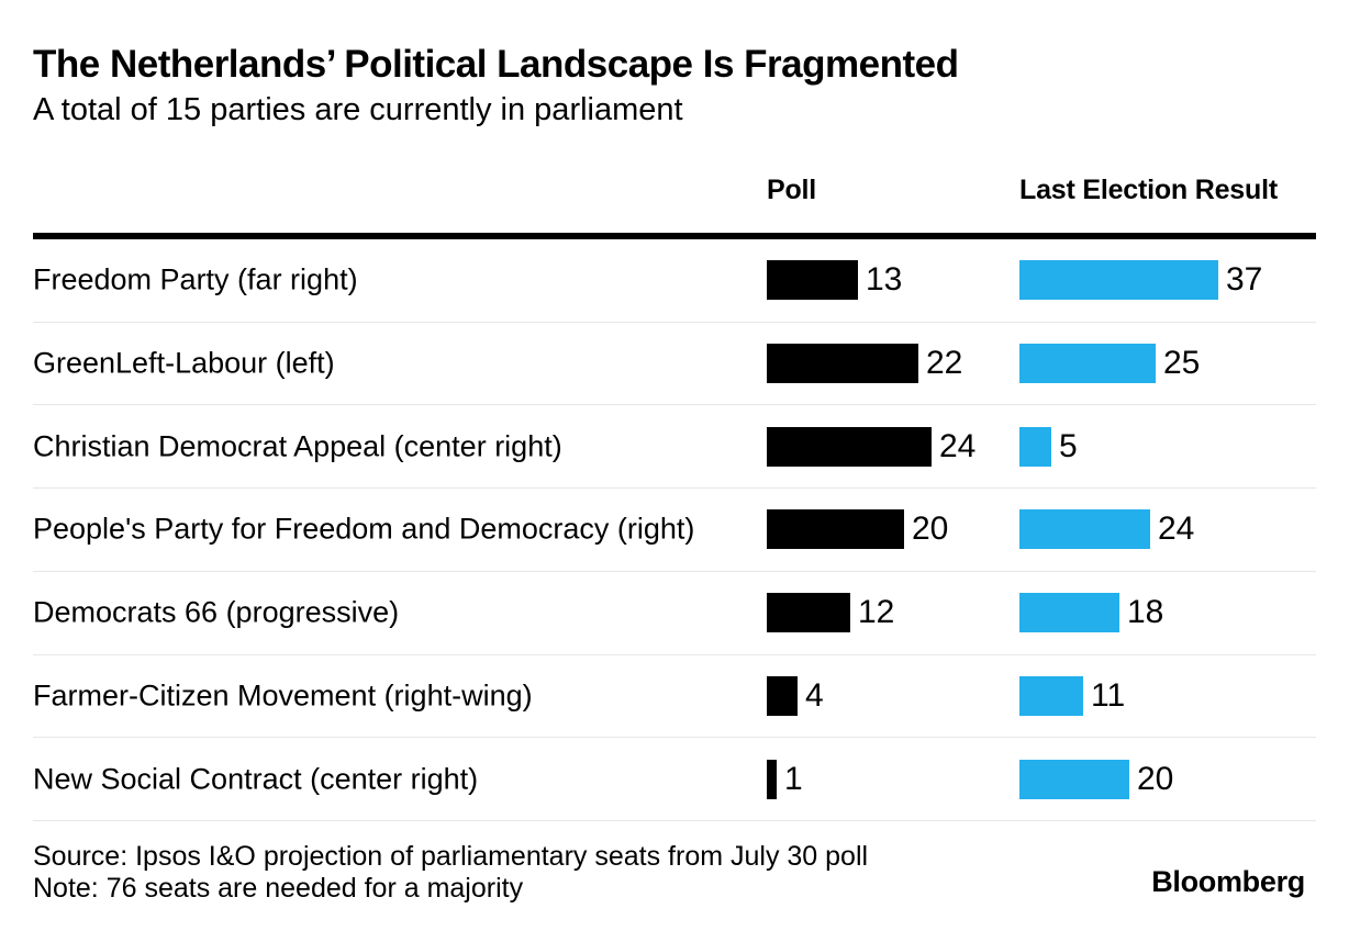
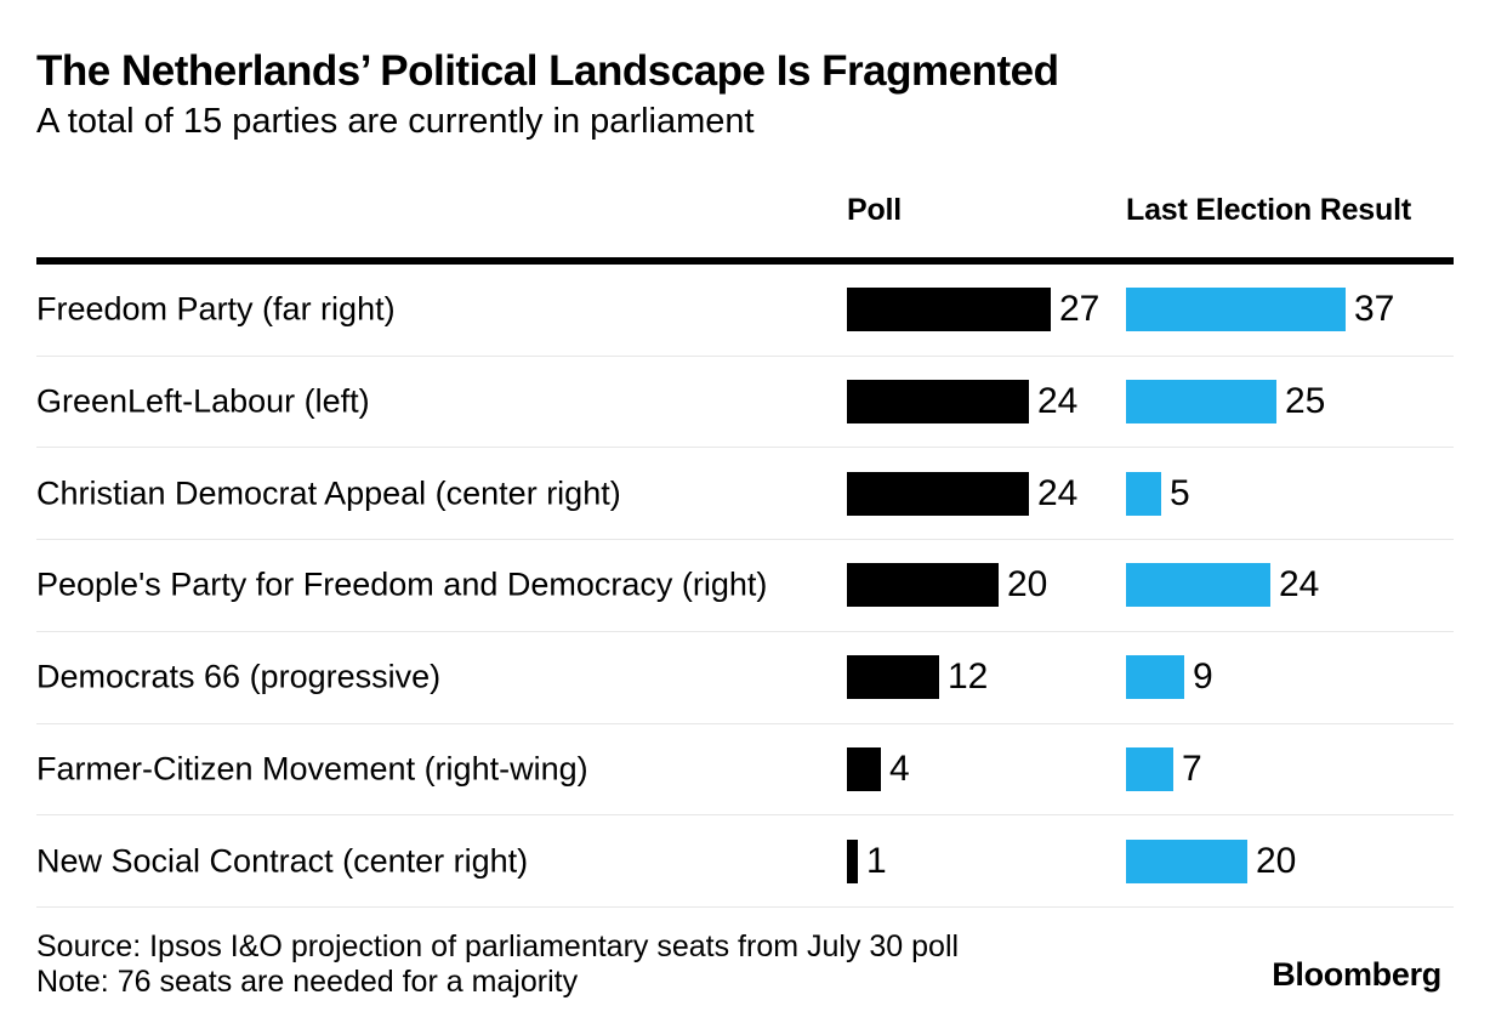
Poll/Freedom Party (far right): 13 -> 27
Poll/GreenLeft-Labour (left): 22 -> 24
Last Election Result/Democrats 66 (progressive): 18 -> 9
Last Election Result/Farmer-Citizen Movement (right-wing): 11 -> 7
